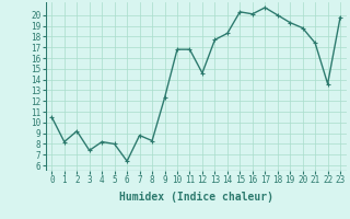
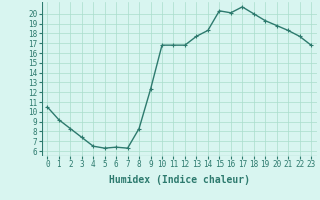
1: 8.2 -> 9.2
2: 9.2 -> 8.3
4: 8.2 -> 6.5
5: 8.0 -> 6.3
7: 8.8 -> 6.3
12: 14.6 -> 16.8
21: 17.4 -> 18.3
22: 13.6 -> 17.7
23: 19.8 -> 16.8
